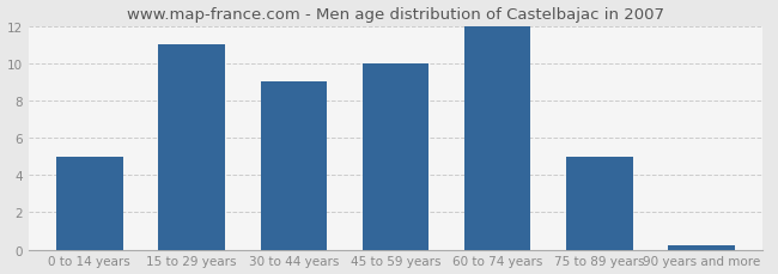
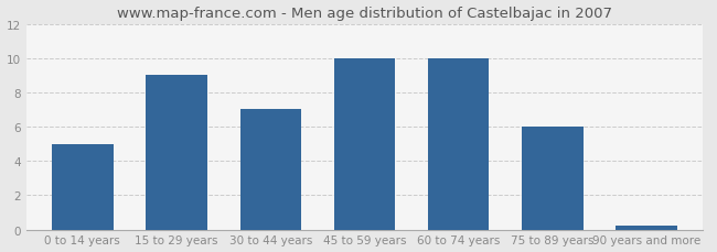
15 to 29 years: 11.0 -> 9.0
30 to 44 years: 9.0 -> 7.0
60 to 74 years: 12.0 -> 10.0
75 to 89 years: 5.0 -> 6.0
